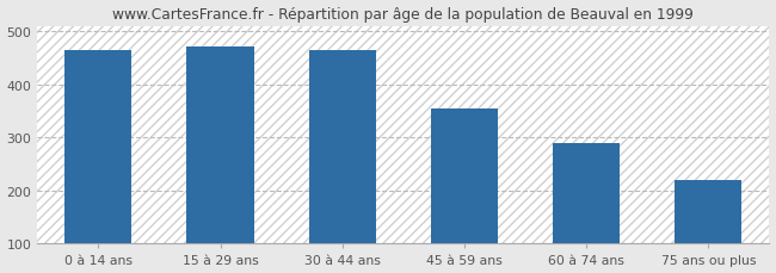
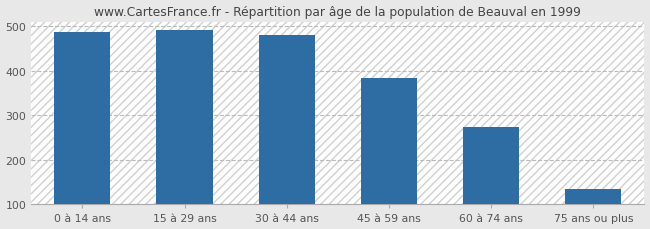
0 à 14 ans: 465 -> 487
15 à 29 ans: 470 -> 492
30 à 44 ans: 465 -> 480
45 à 59 ans: 355 -> 383
60 à 74 ans: 290 -> 274
75 ans ou plus: 220 -> 135
